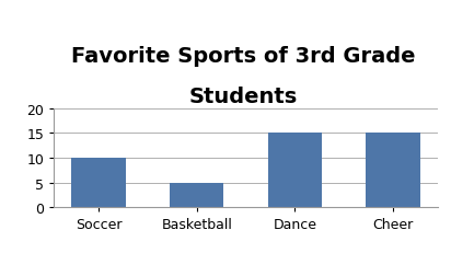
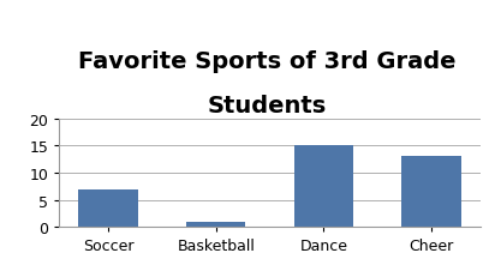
Soccer: 10 -> 7
Basketball: 5 -> 1
Cheer: 15 -> 13
